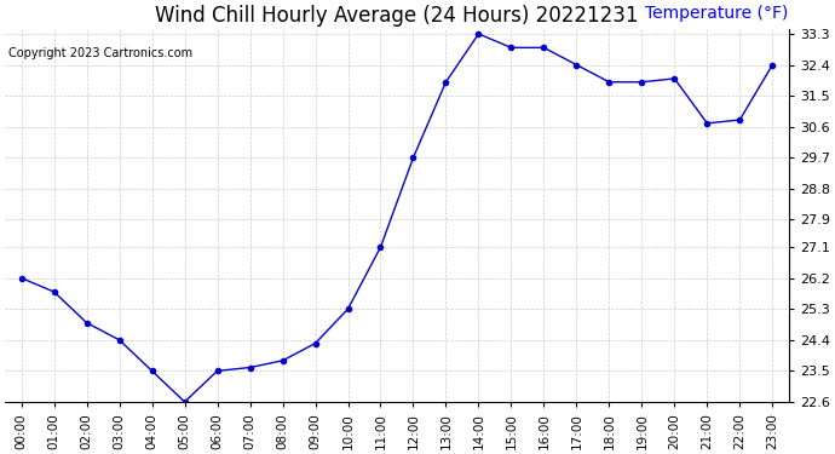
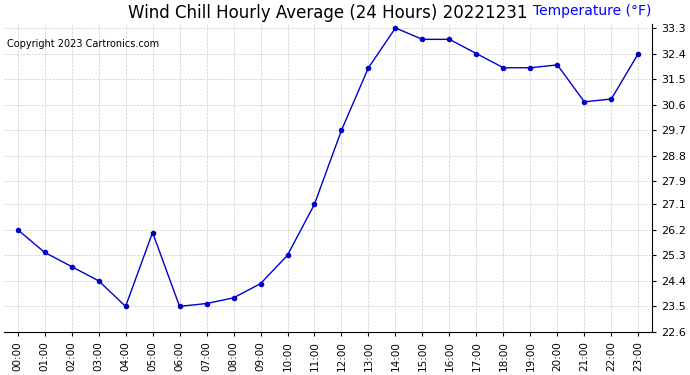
01:00: 25.8 -> 25.4
05:00: 22.6 -> 26.1
